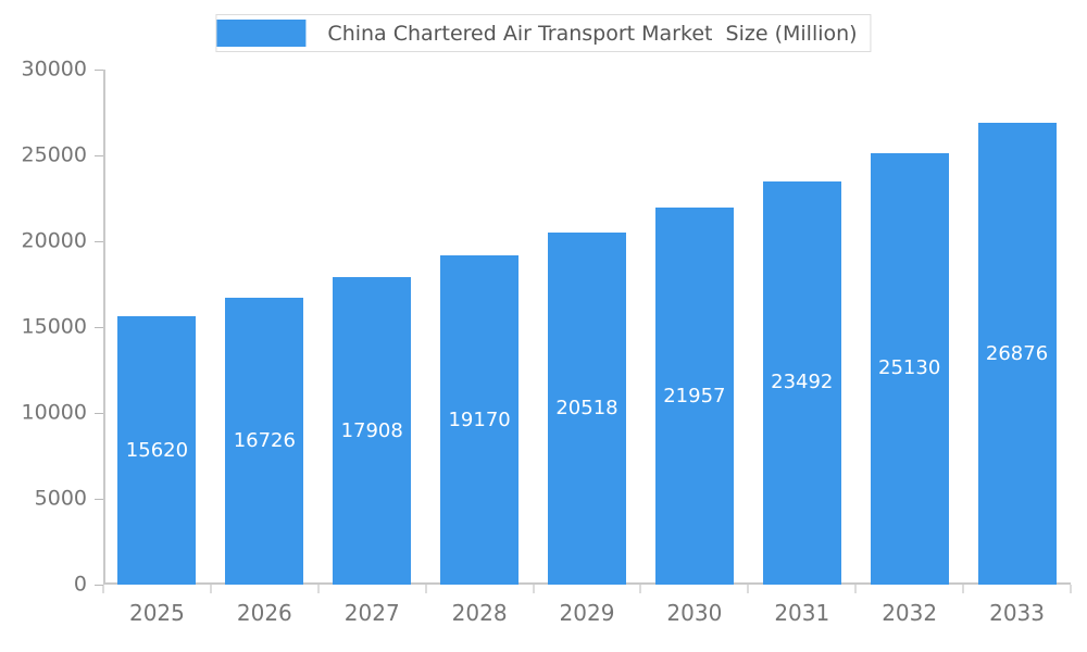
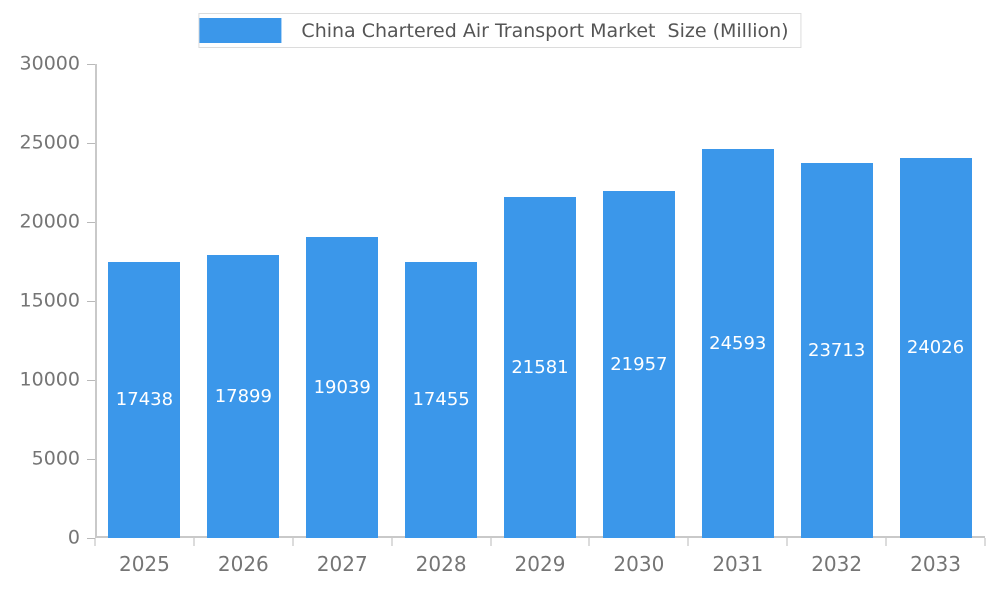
2025: 15620 -> 17438
2026: 16726 -> 17899
2027: 17908 -> 19039
2028: 19170 -> 17455
2029: 20518 -> 21581
2031: 23492 -> 24593
2032: 25130 -> 23713
2033: 26876 -> 24026
